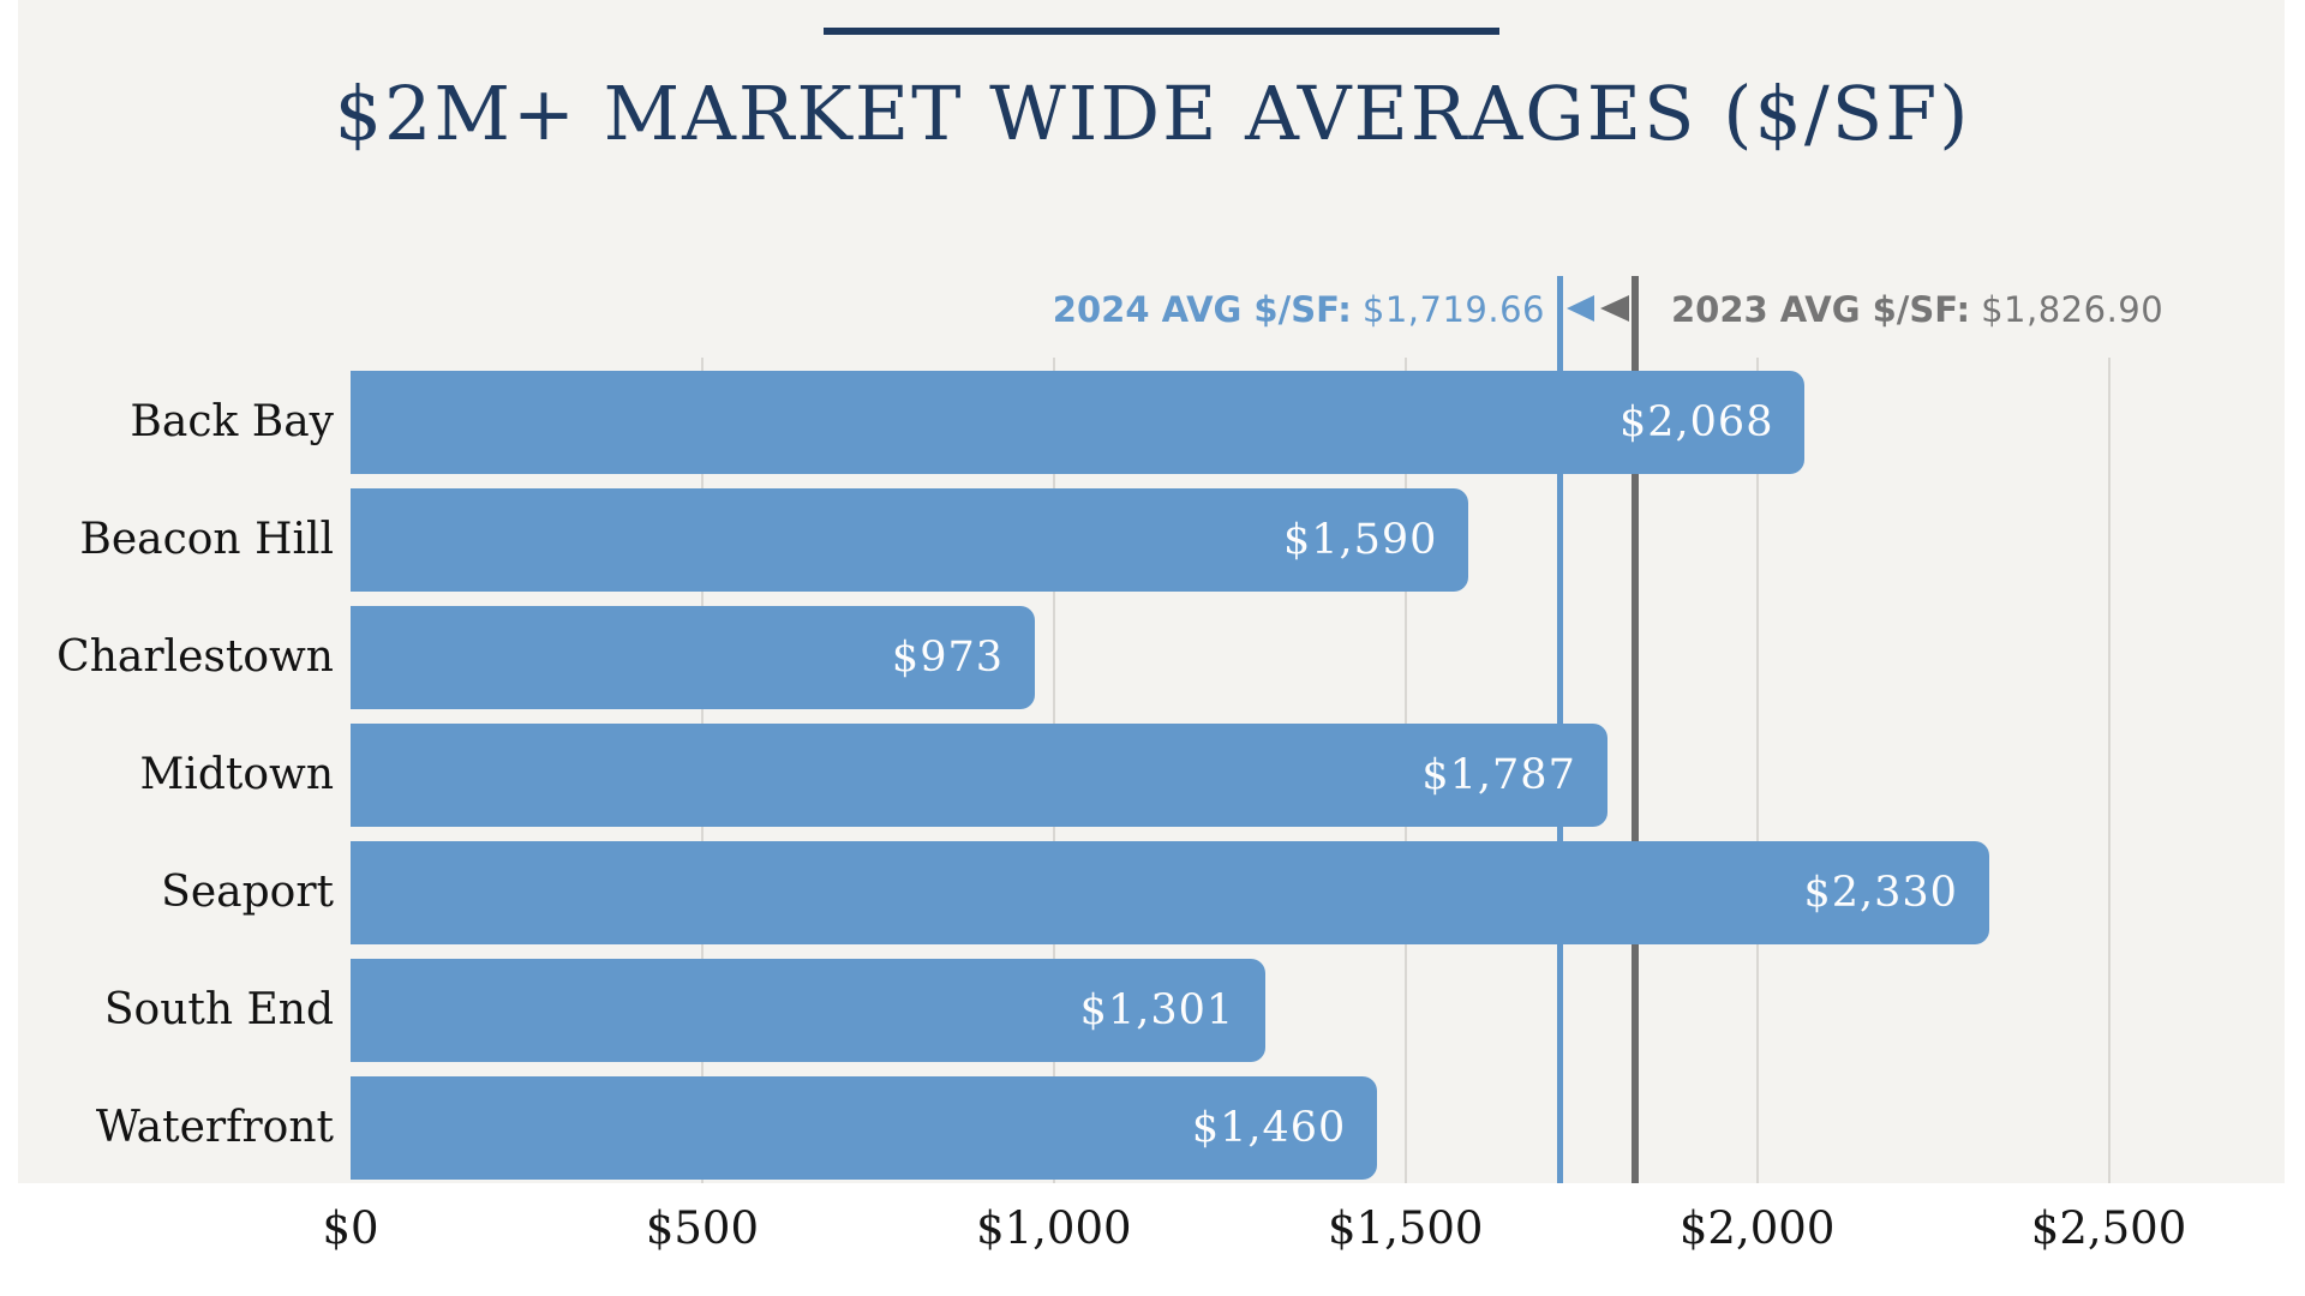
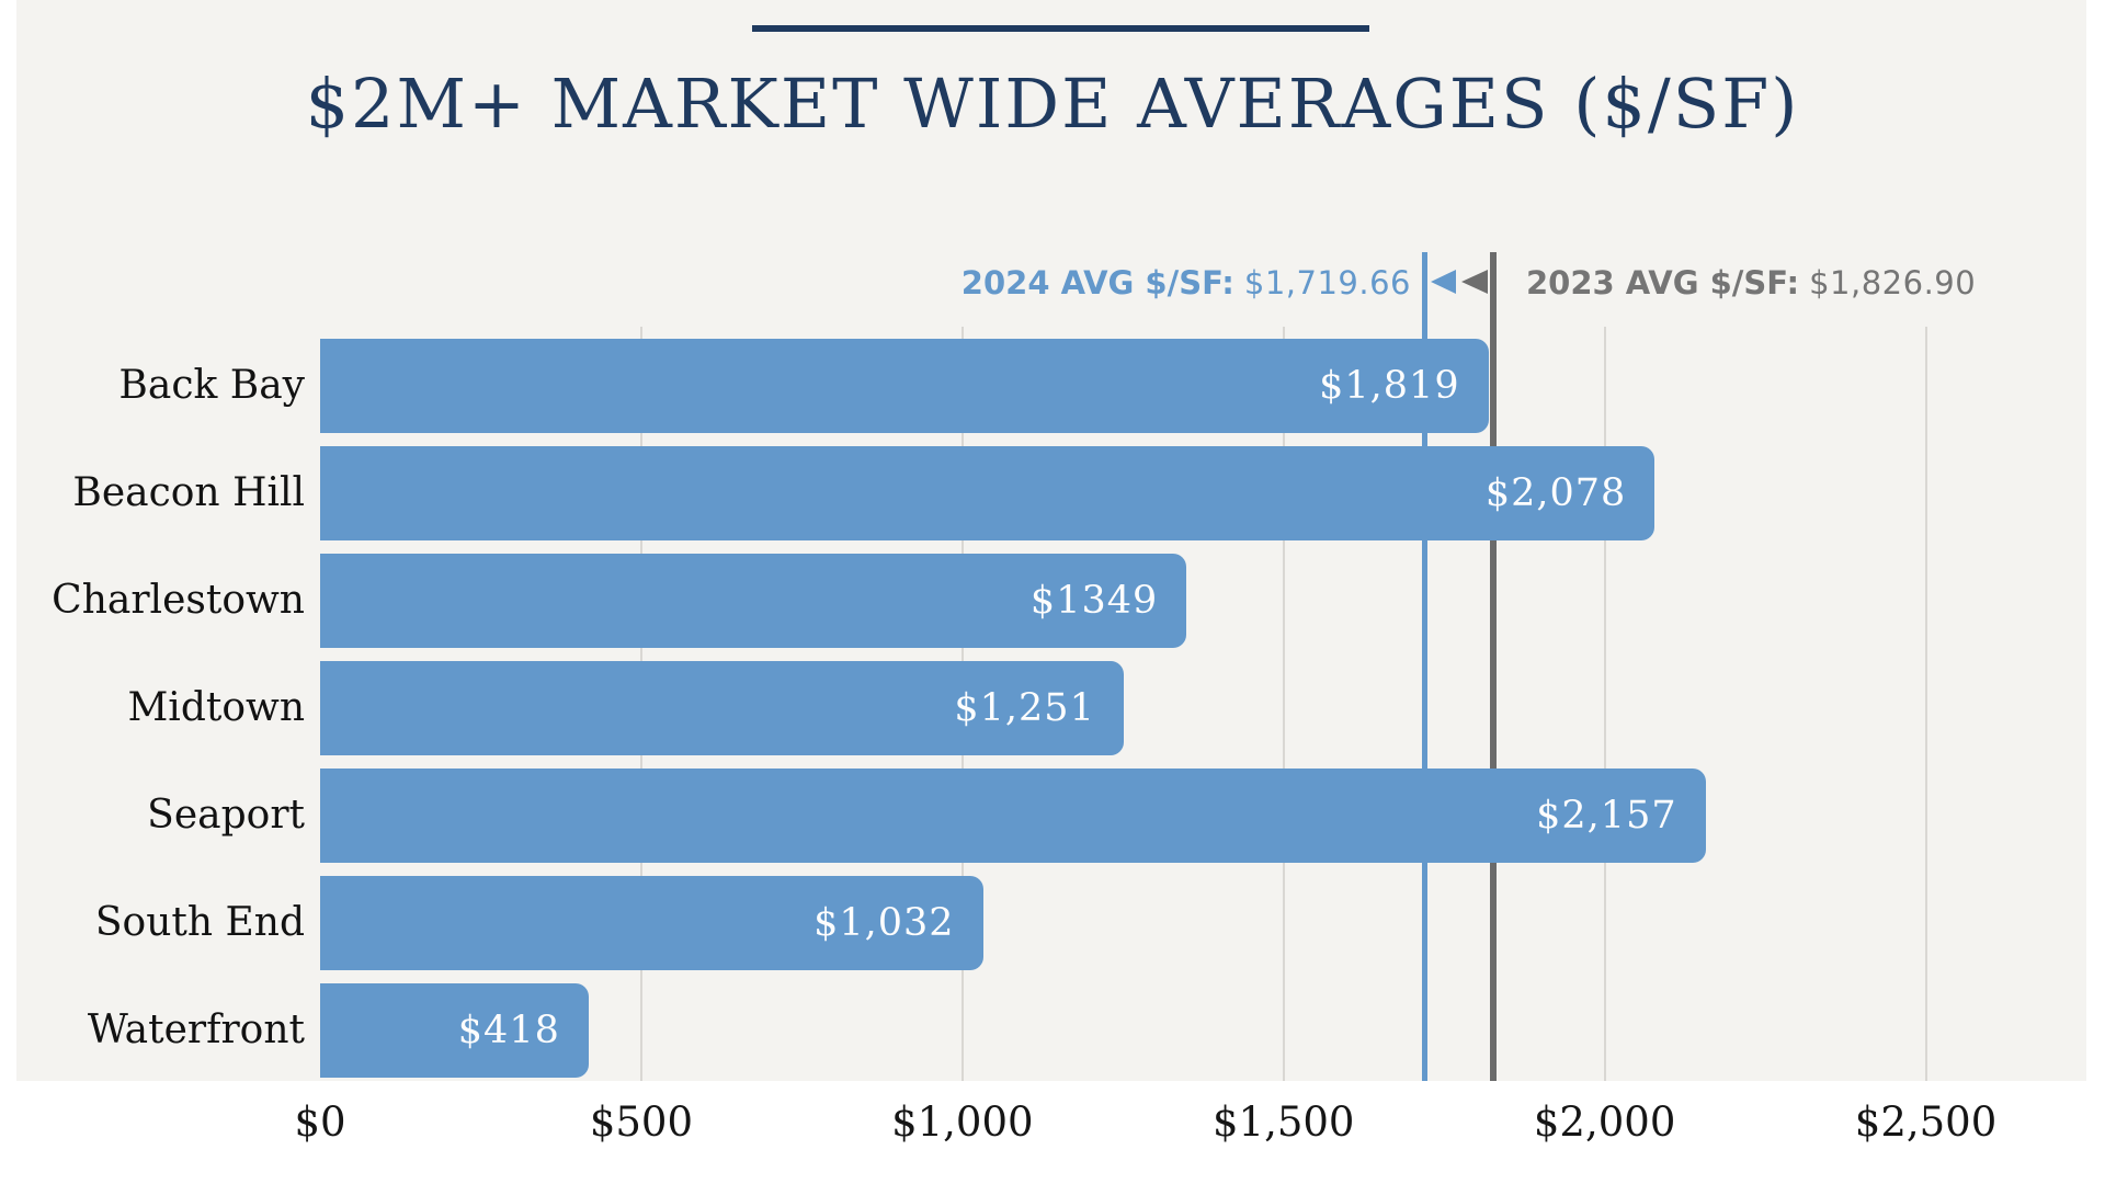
Back Bay: $2,068 -> $1,819
Beacon Hill: $1,590 -> $2,078
Charlestown: $973 -> $1349
Midtown: $1,787 -> $1,251
Seaport: $2,330 -> $2,157
South End: $1,301 -> $1,032
Waterfront: $1,460 -> $418
